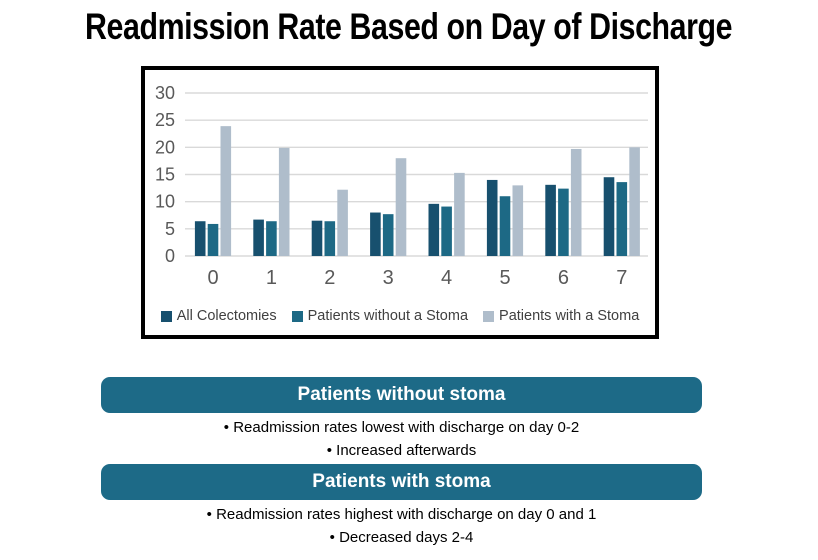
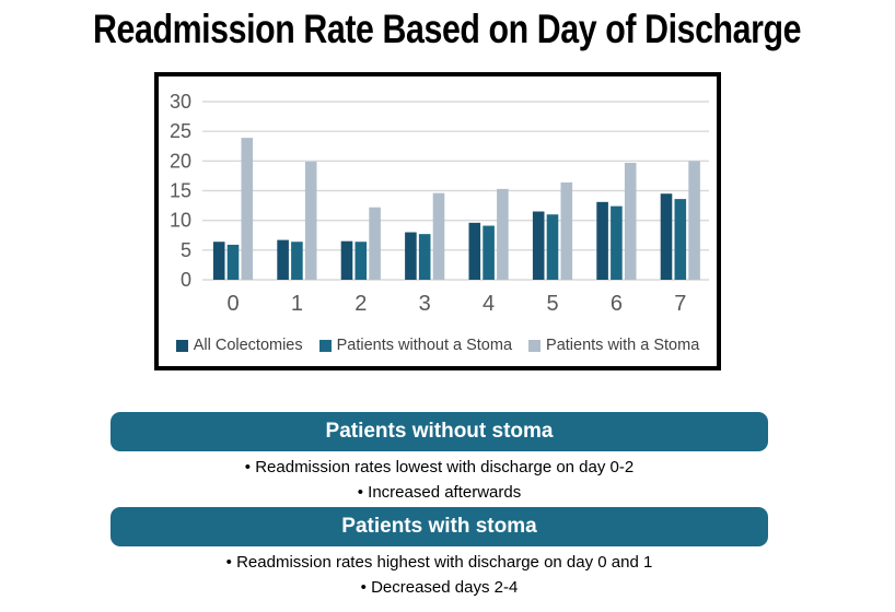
Patients with a Stoma/3: 18 -> 15
All Colectomies/5: 14 -> 12
Patients with a Stoma/5: 13 -> 16
